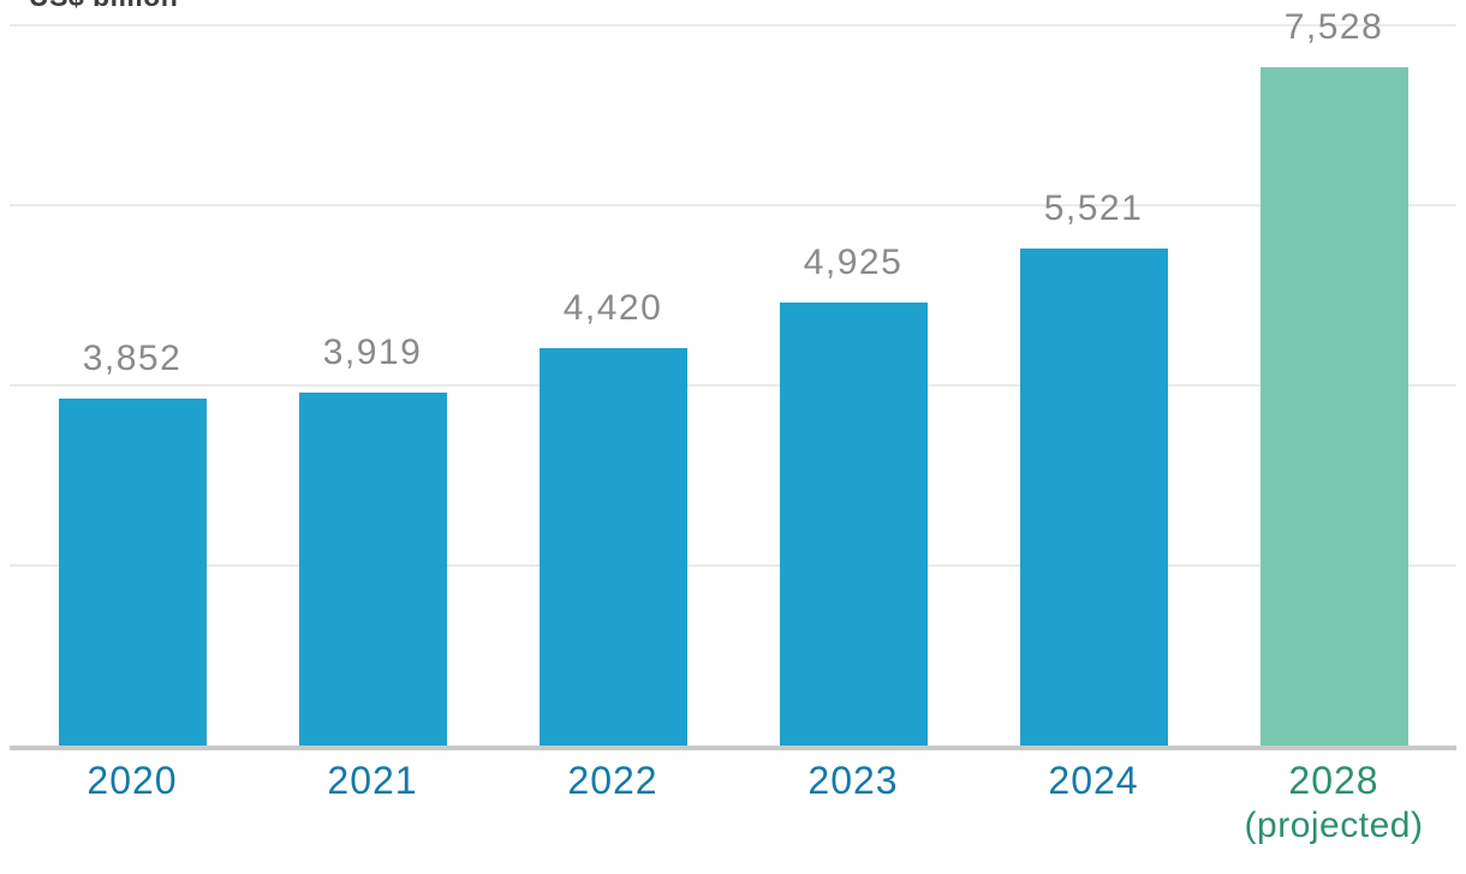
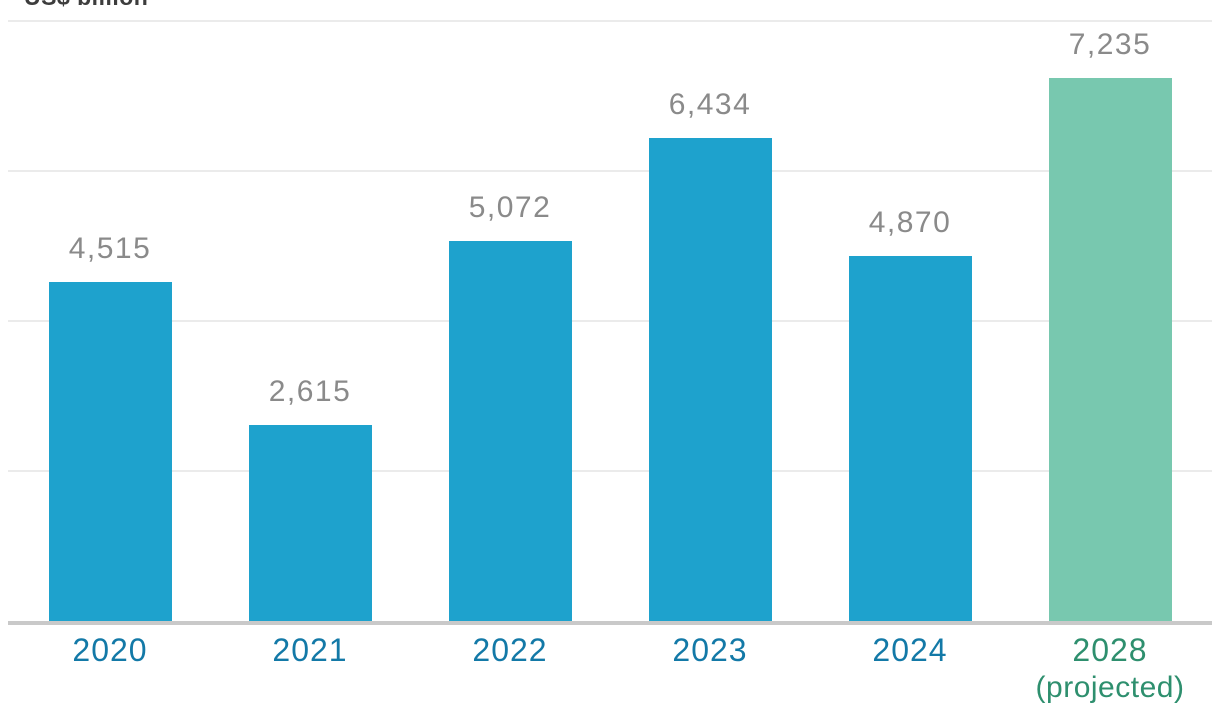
2020: 3,852 -> 4,515
2021: 3,919 -> 2,615
2022: 4,420 -> 5,072
2023: 4,925 -> 6,434
2024: 5,521 -> 4,870
2028: 7,528 -> 7,235
